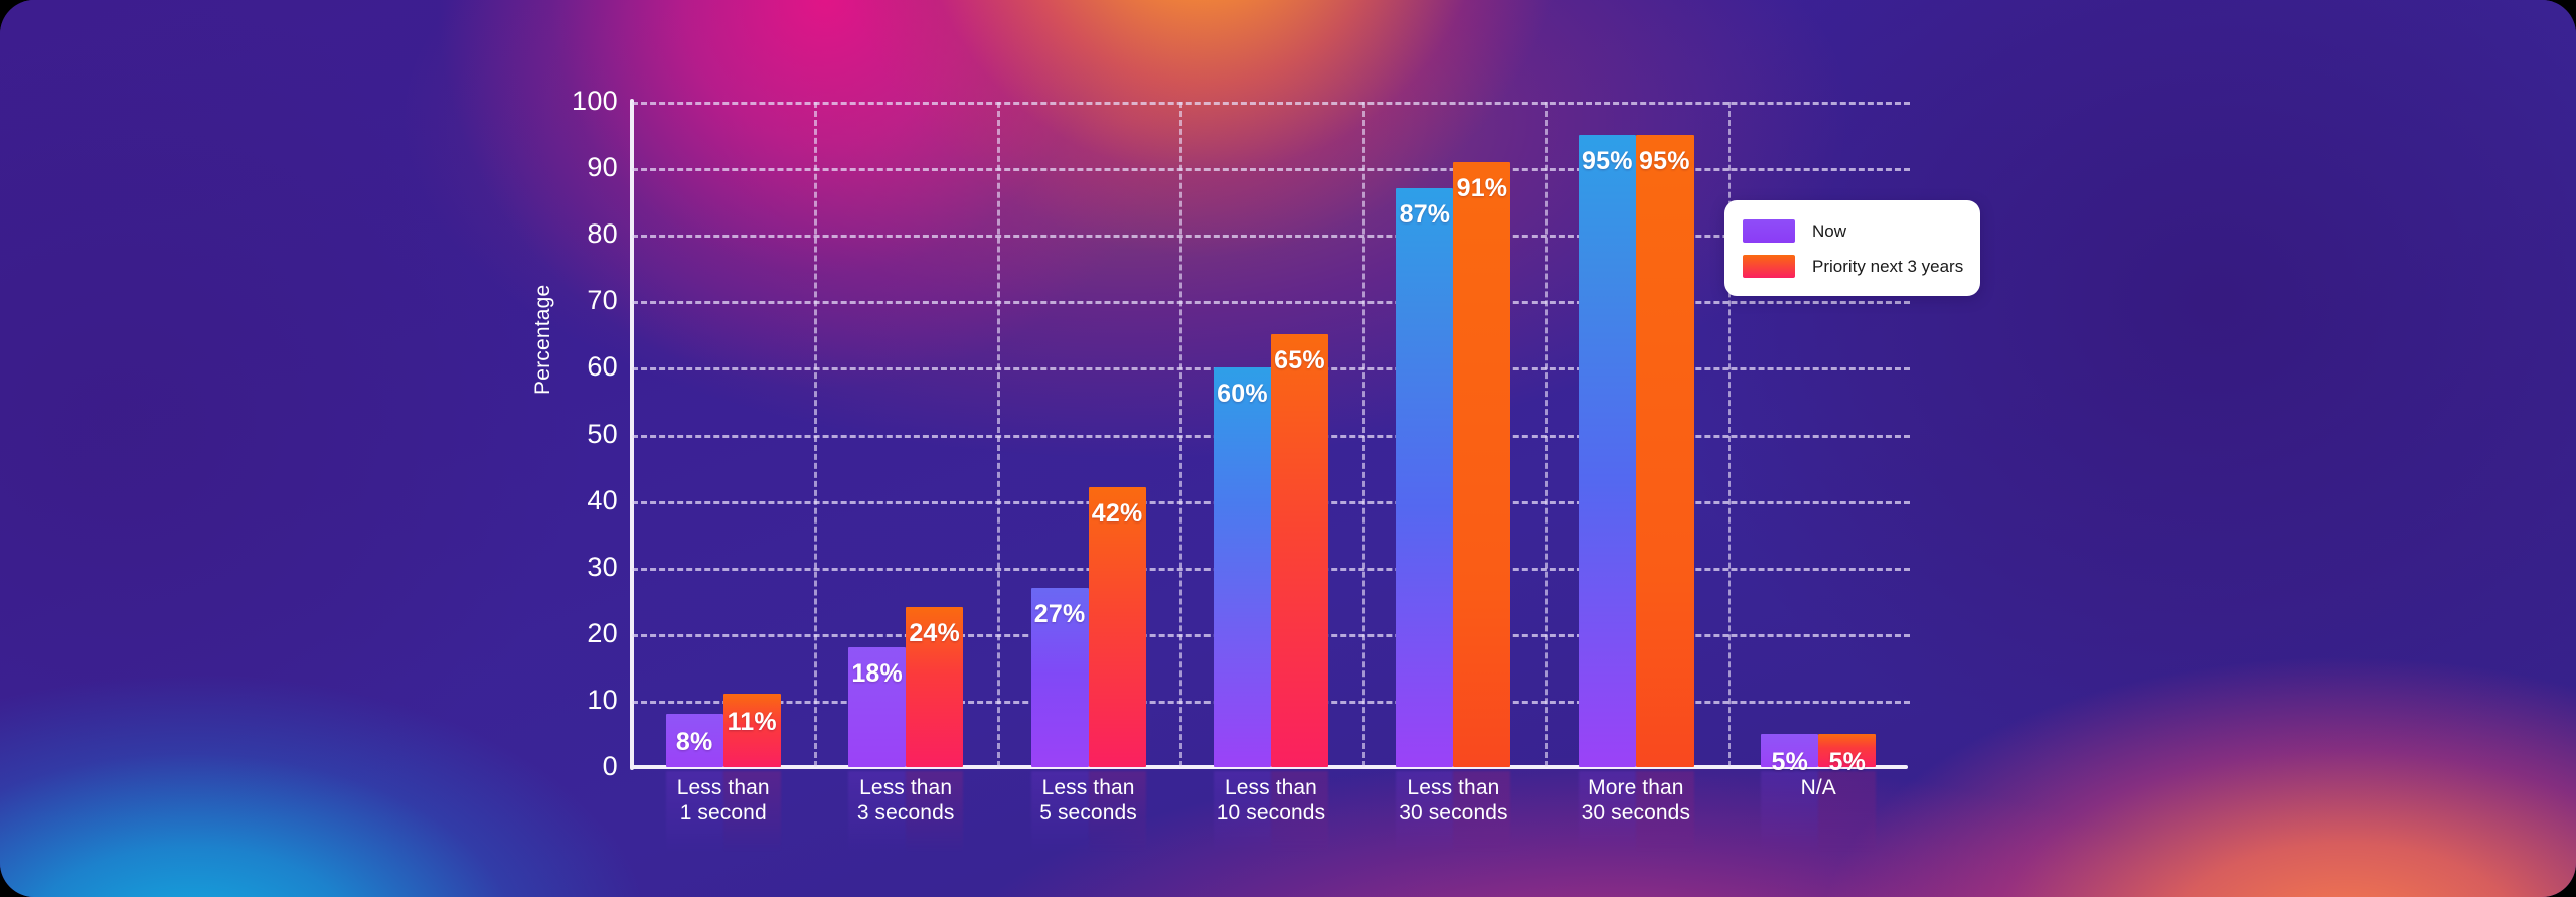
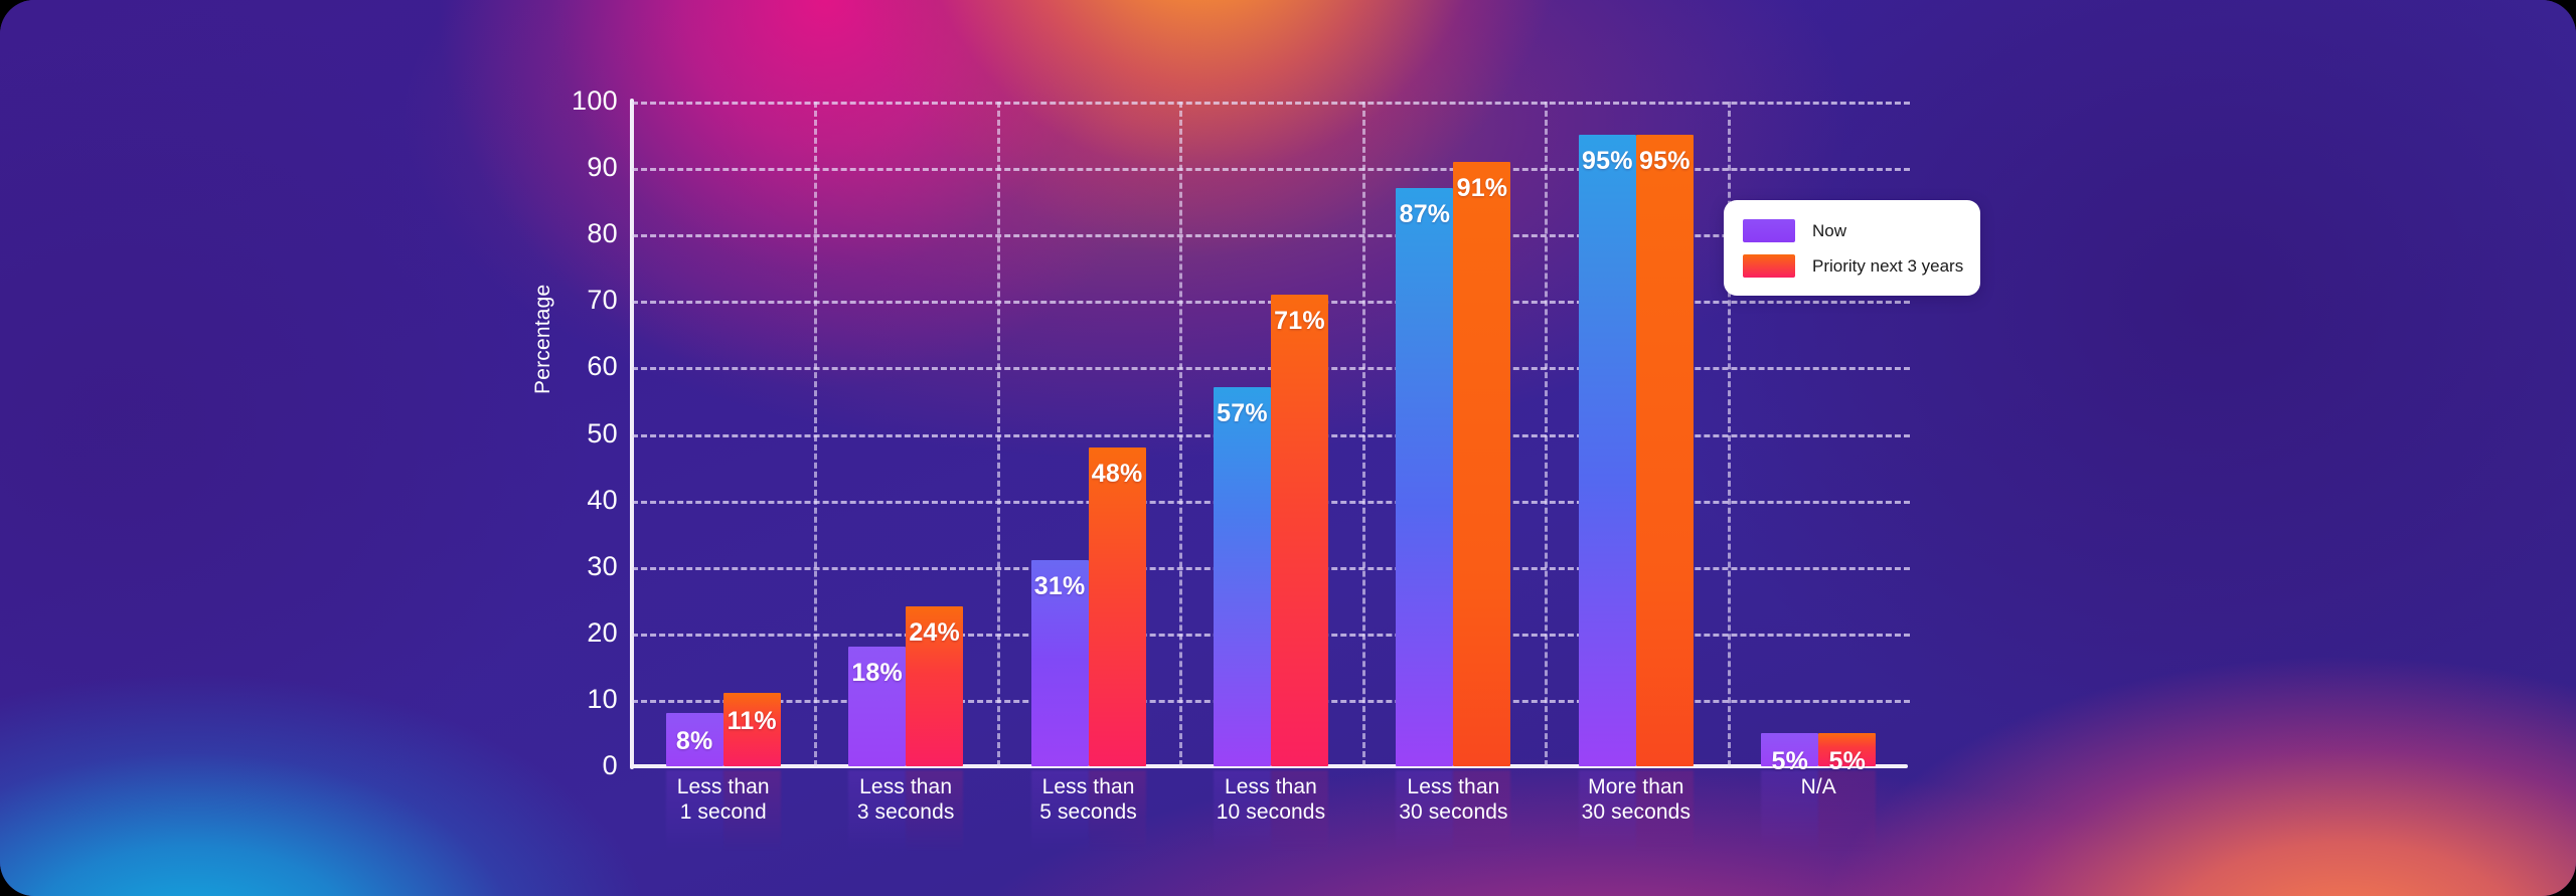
Now/Less than 5 seconds: 27% -> 31%
Priority next 3 years/Less than 5 seconds: 42% -> 48%
Now/Less than 10 seconds: 60% -> 57%
Priority next 3 years/Less than 10 seconds: 65% -> 71%
